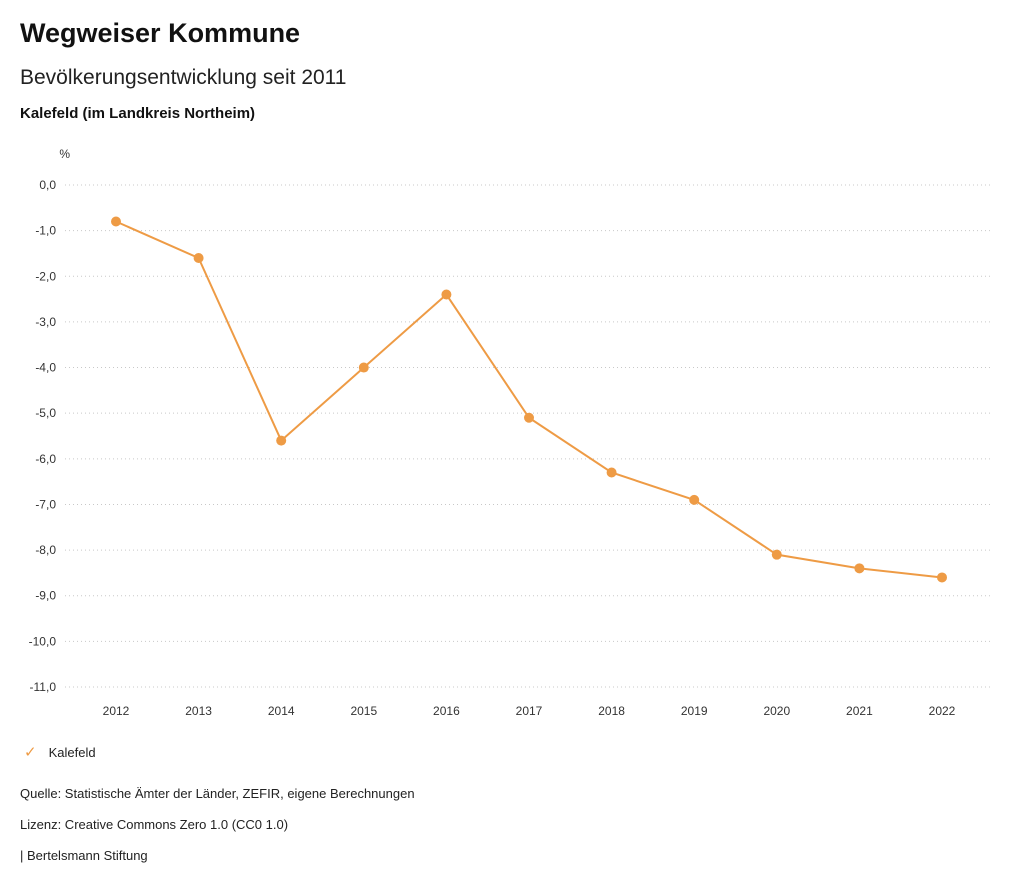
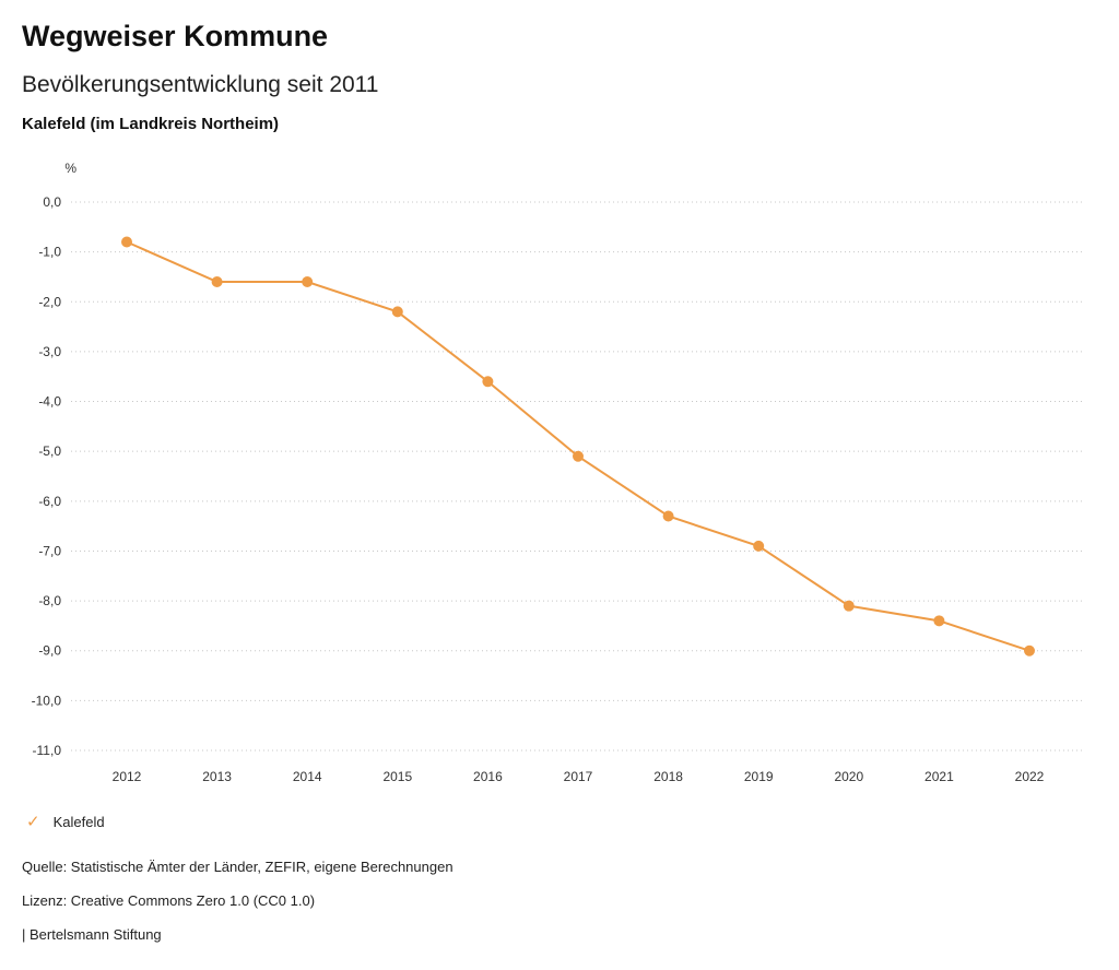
2014: -5,6 -> -1,6
2015: -4,0 -> -2,2
2016: -2,4 -> -3,6
2022: -8,6 -> -9,0
